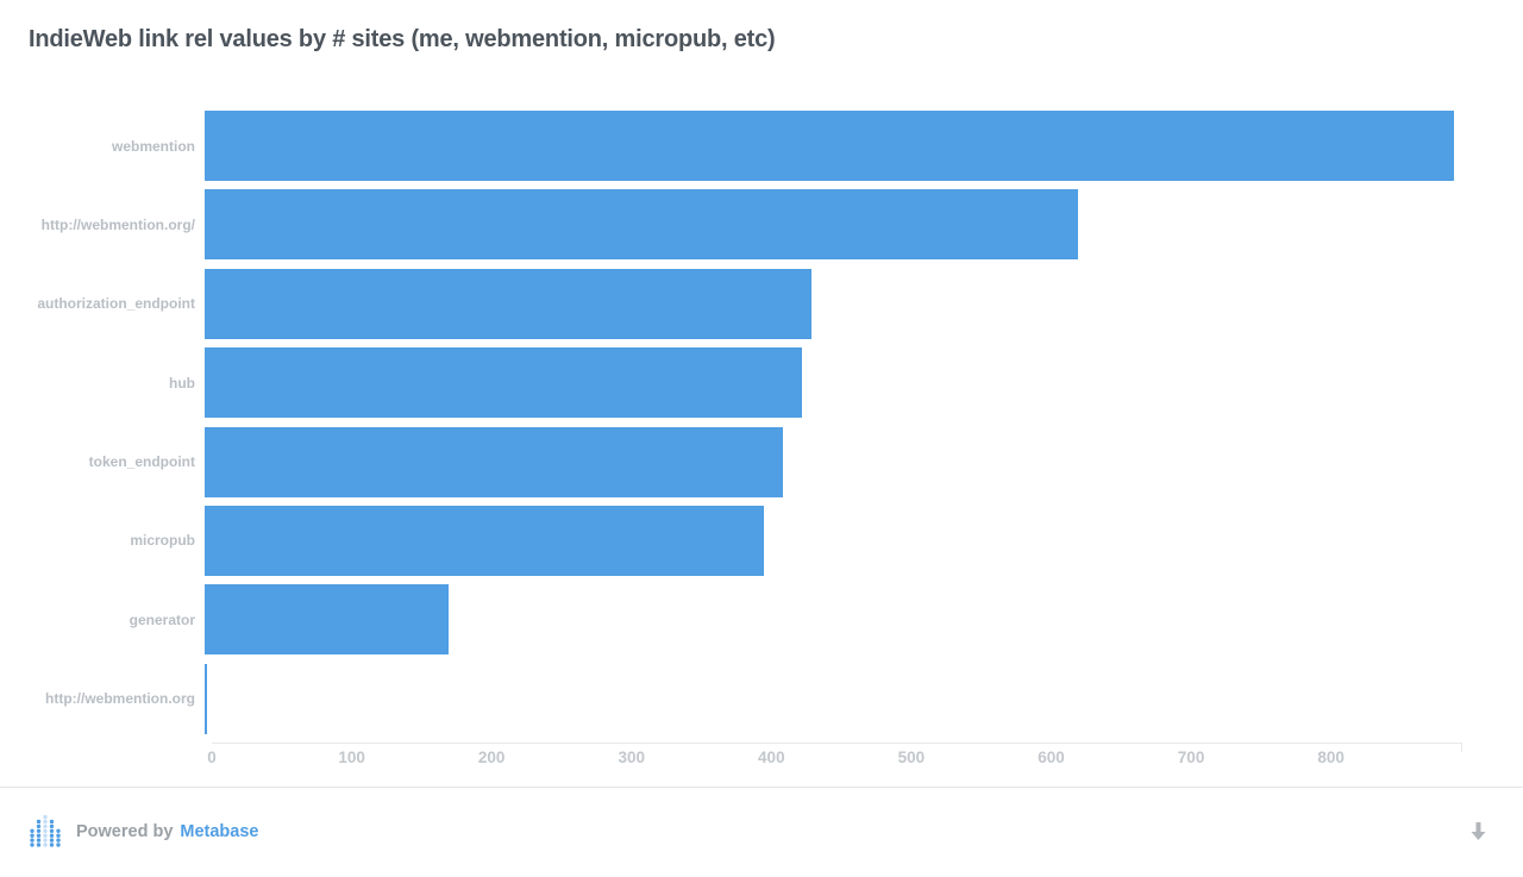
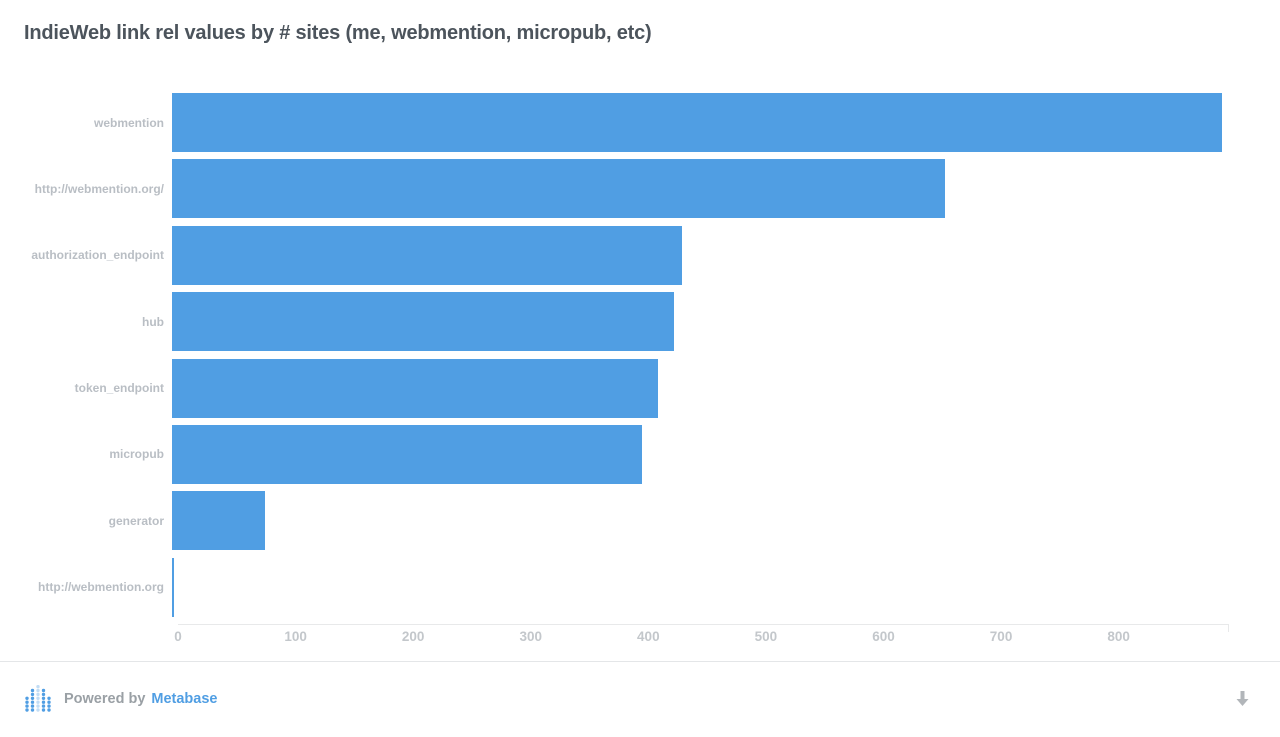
http://webmention.org/: 624 -> 657
generator: 174 -> 79
